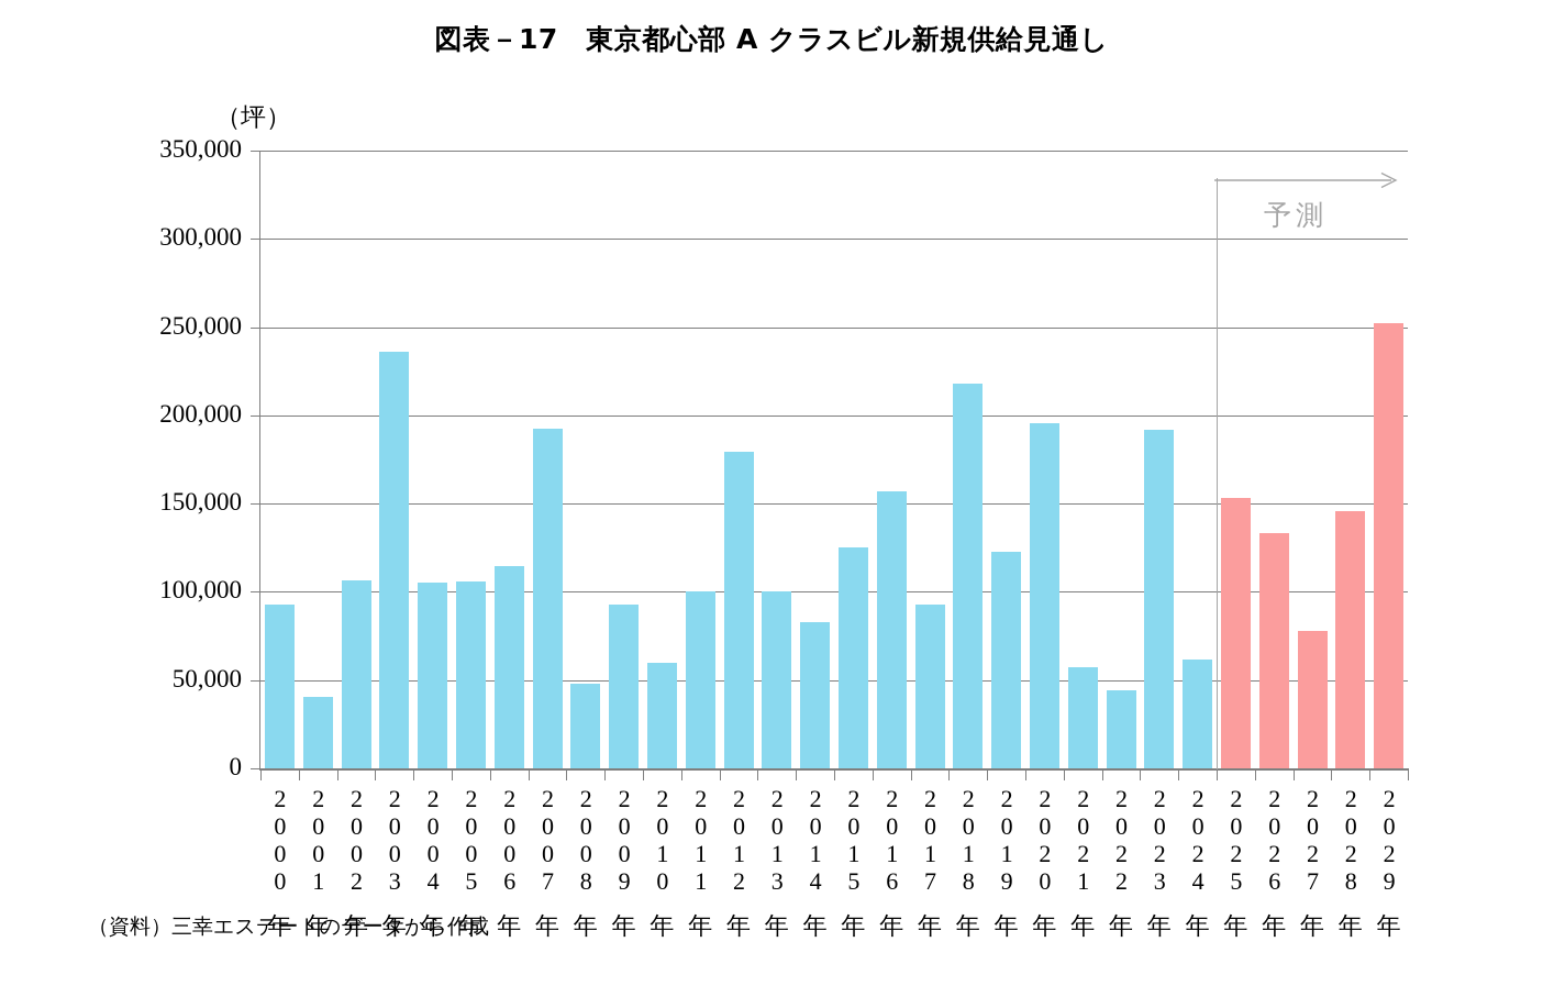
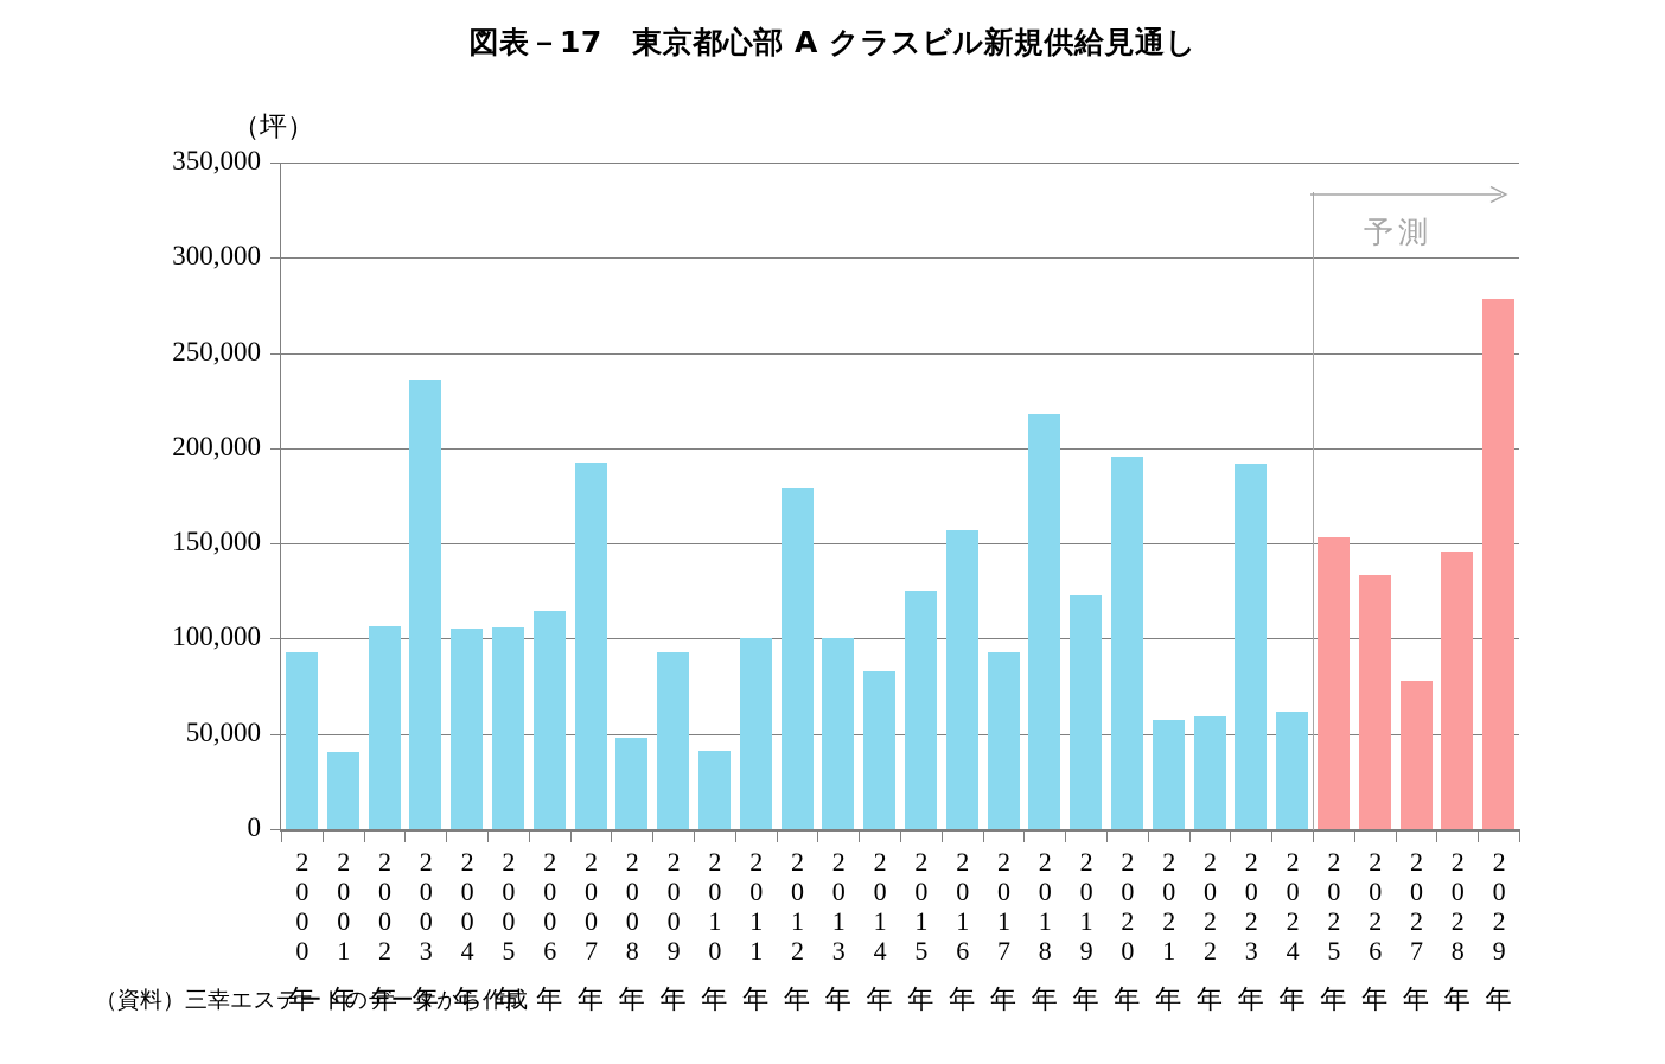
2010年: 60000 -> 41000
2022年: 44000 -> 59000
2029年: 252000 -> 278000
